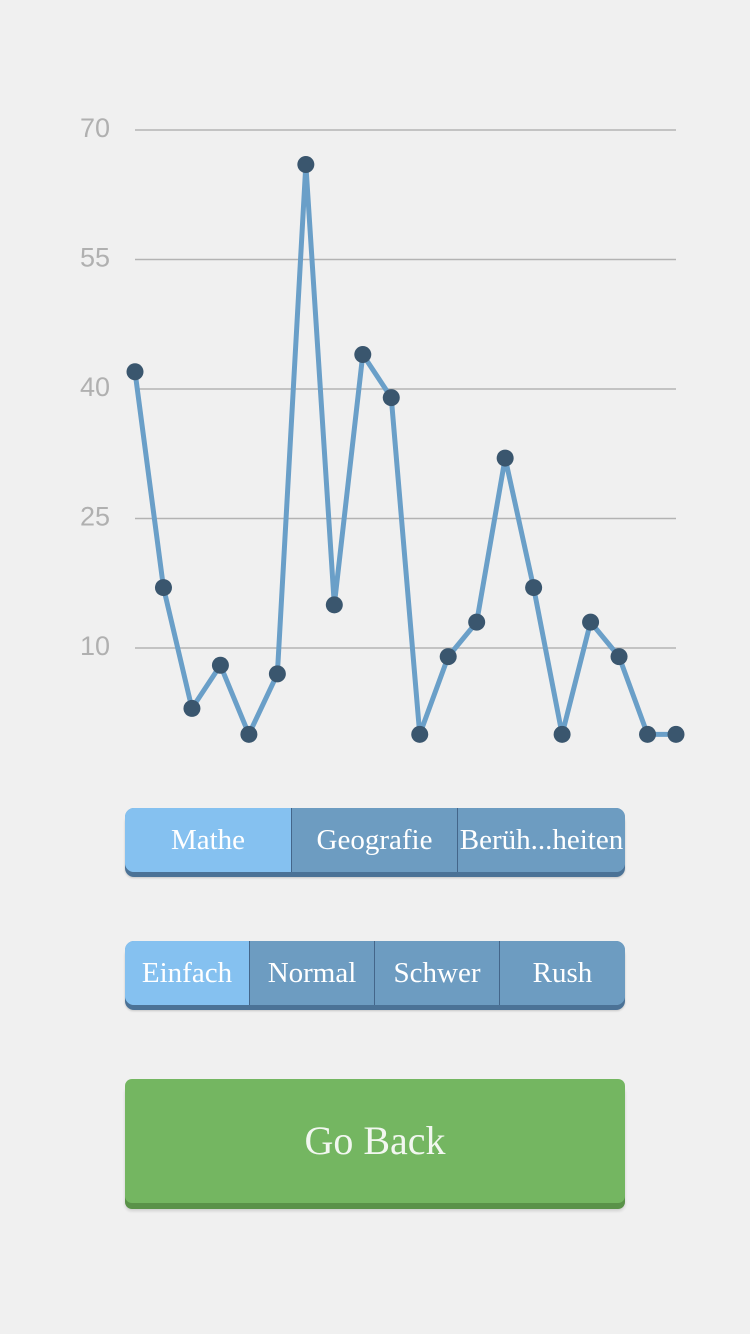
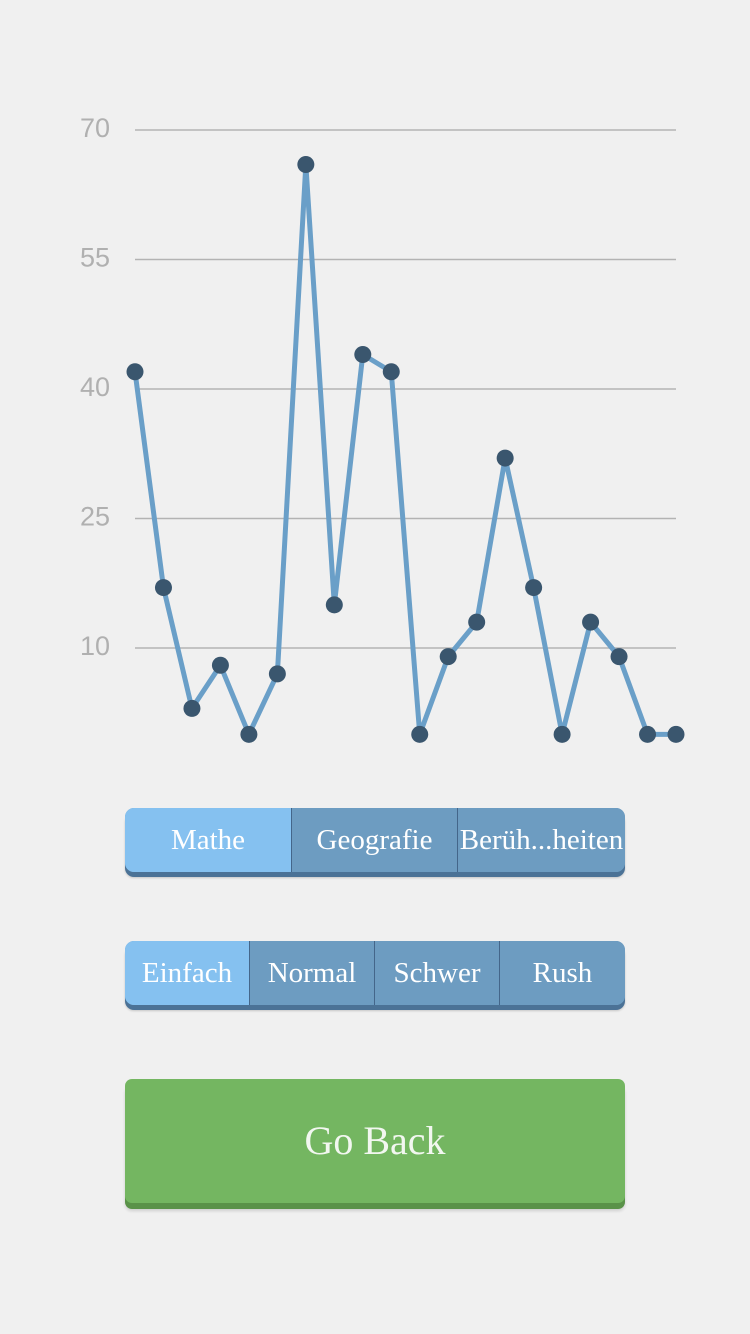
10: 39 -> 42
